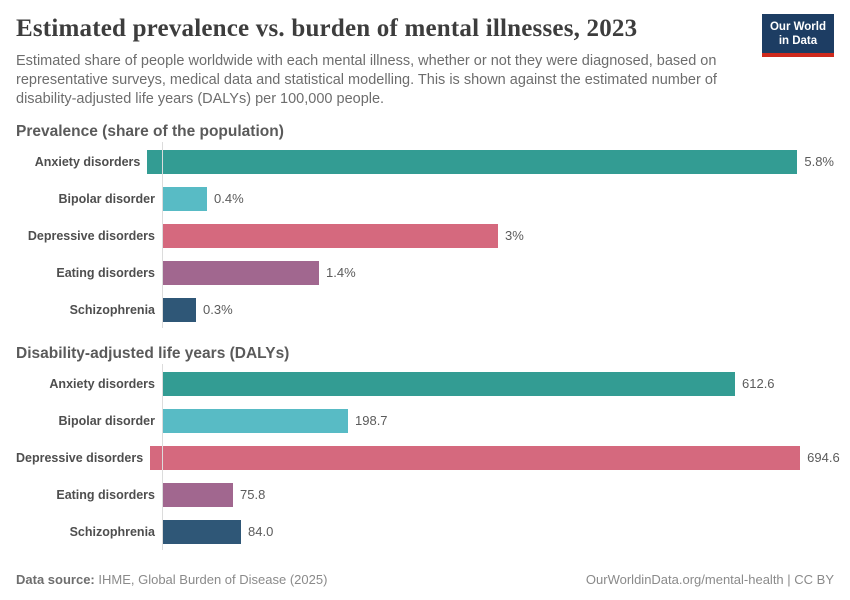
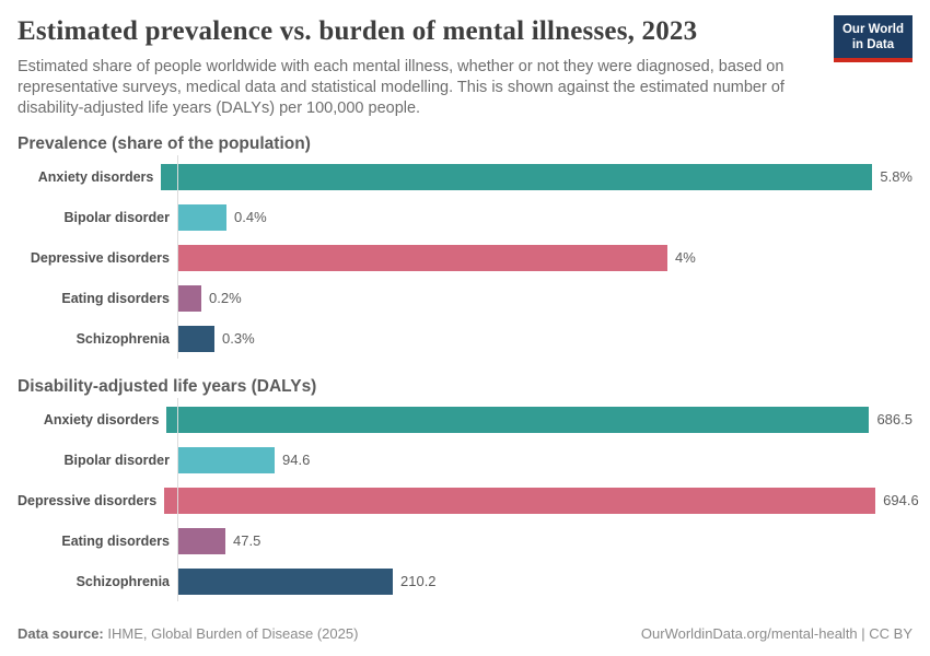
Prevalence (share of the population)/Depressive disorders: 3% -> 4%
Prevalence (share of the population)/Eating disorders: 1.4% -> 0.2%
Disability-adjusted life years (DALYs)/Anxiety disorders: 612.6 -> 686.5
Disability-adjusted life years (DALYs)/Bipolar disorder: 198.7 -> 94.6
Disability-adjusted life years (DALYs)/Eating disorders: 75.8 -> 47.5
Disability-adjusted life years (DALYs)/Schizophrenia: 84.0 -> 210.2
